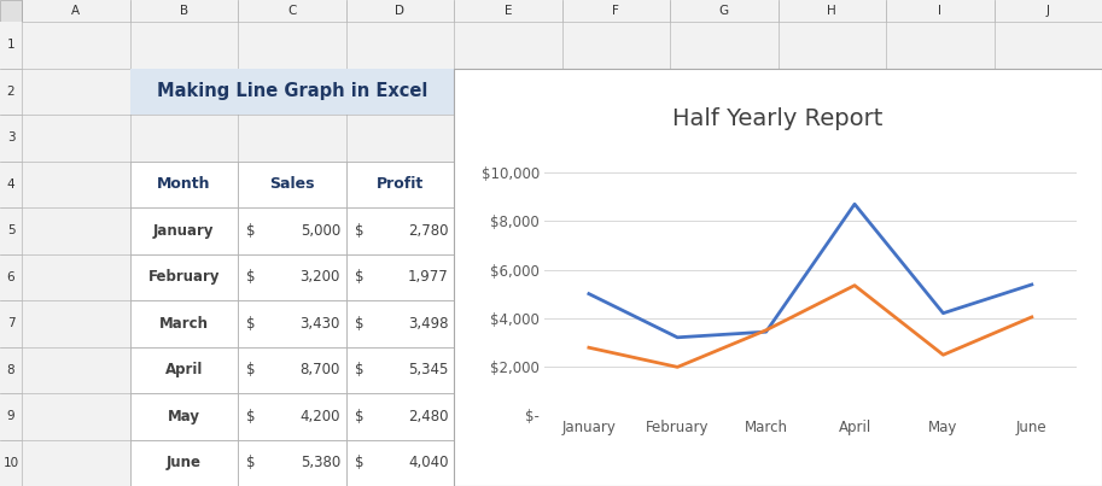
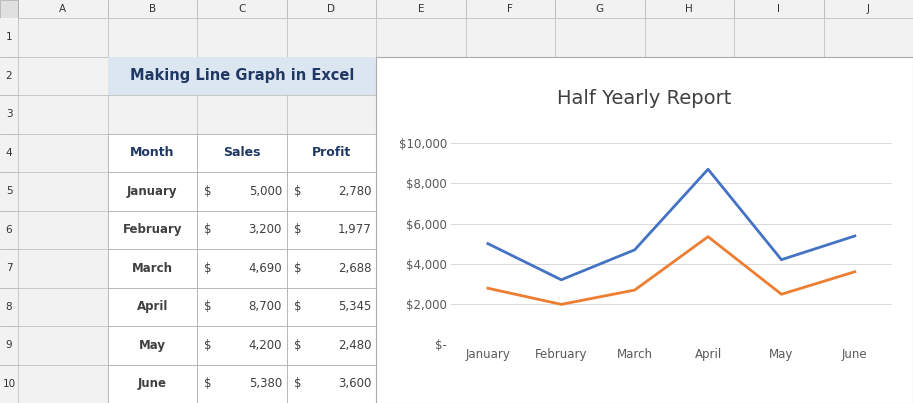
Sales/March: 3,430 -> 4,690
Profit/March: 3,498 -> 2,688
Profit/June: 4,040 -> 3,600
